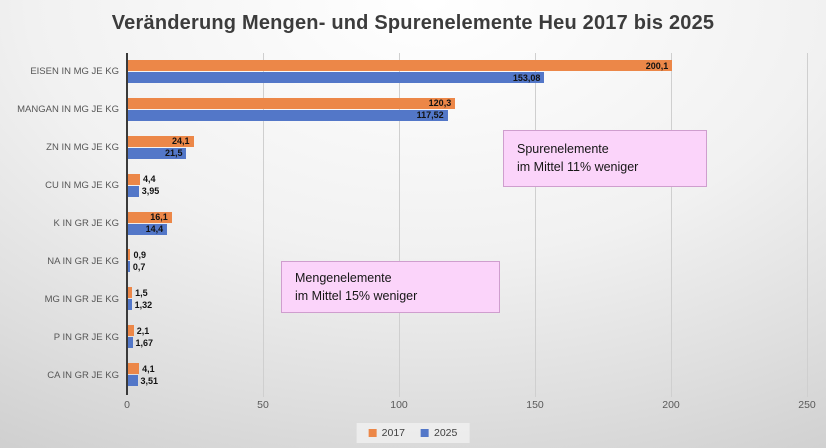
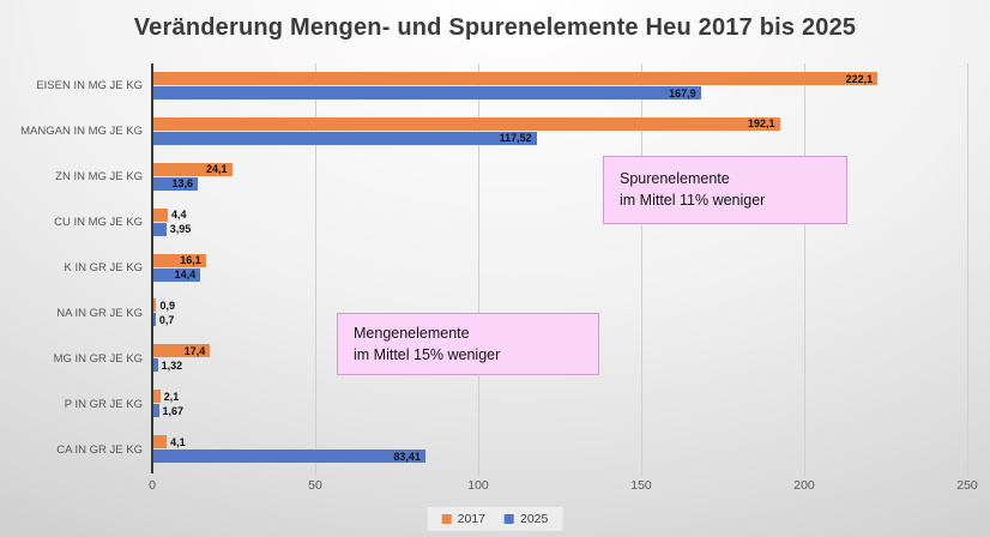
2017/EISEN IN MG JE KG: 200,1 -> 222,1
2025/EISEN IN MG JE KG: 153,08 -> 167,9
2017/MANGAN IN MG JE KG: 120,3 -> 192,1
2025/ZN IN MG JE KG: 21,5 -> 13,6
2017/MG IN GR JE KG: 1,5 -> 17,4
2025/CA IN GR JE KG: 3,51 -> 83,41
